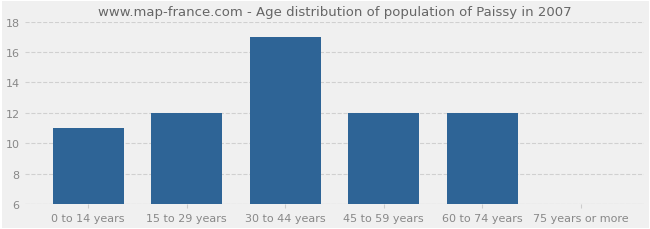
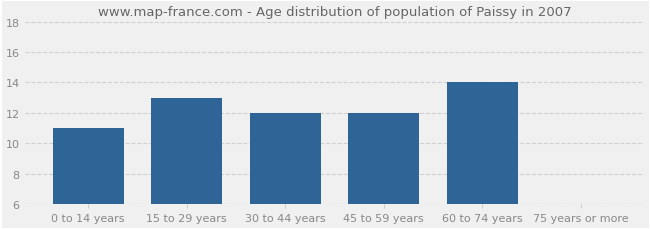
15 to 29 years: 12 -> 13
30 to 44 years: 17 -> 12
60 to 74 years: 12 -> 14
